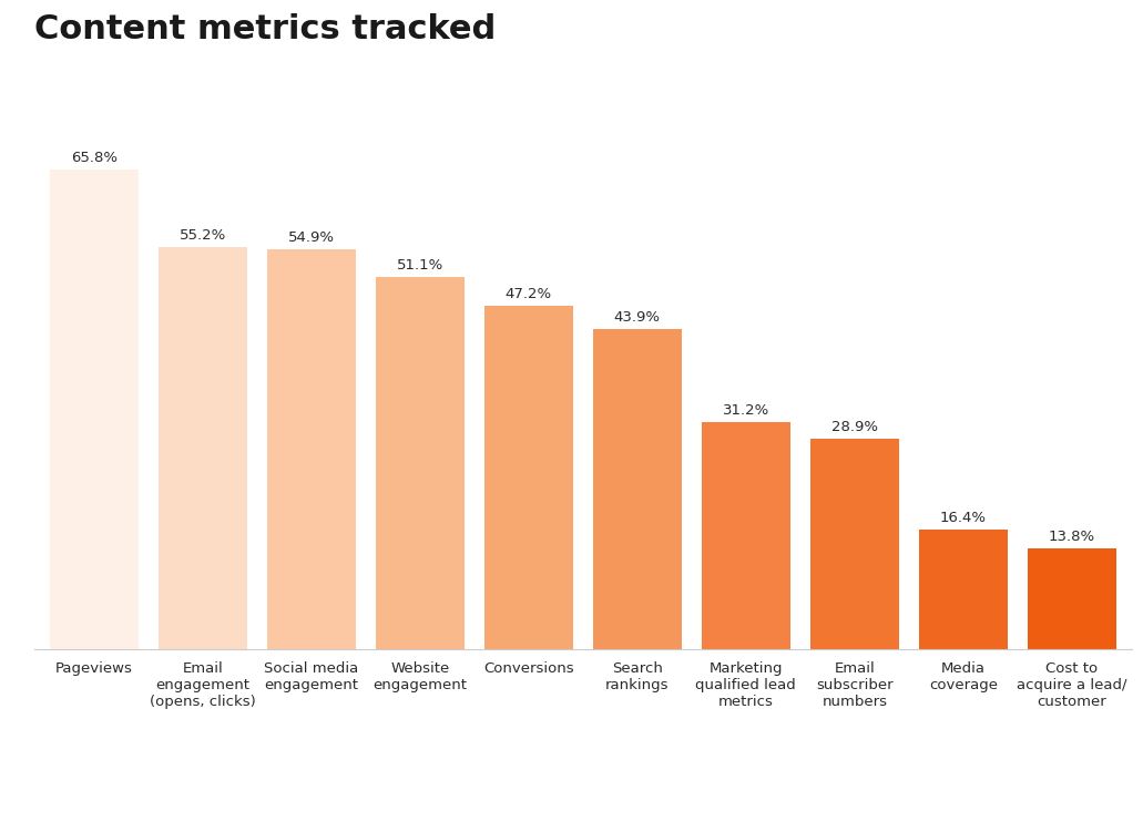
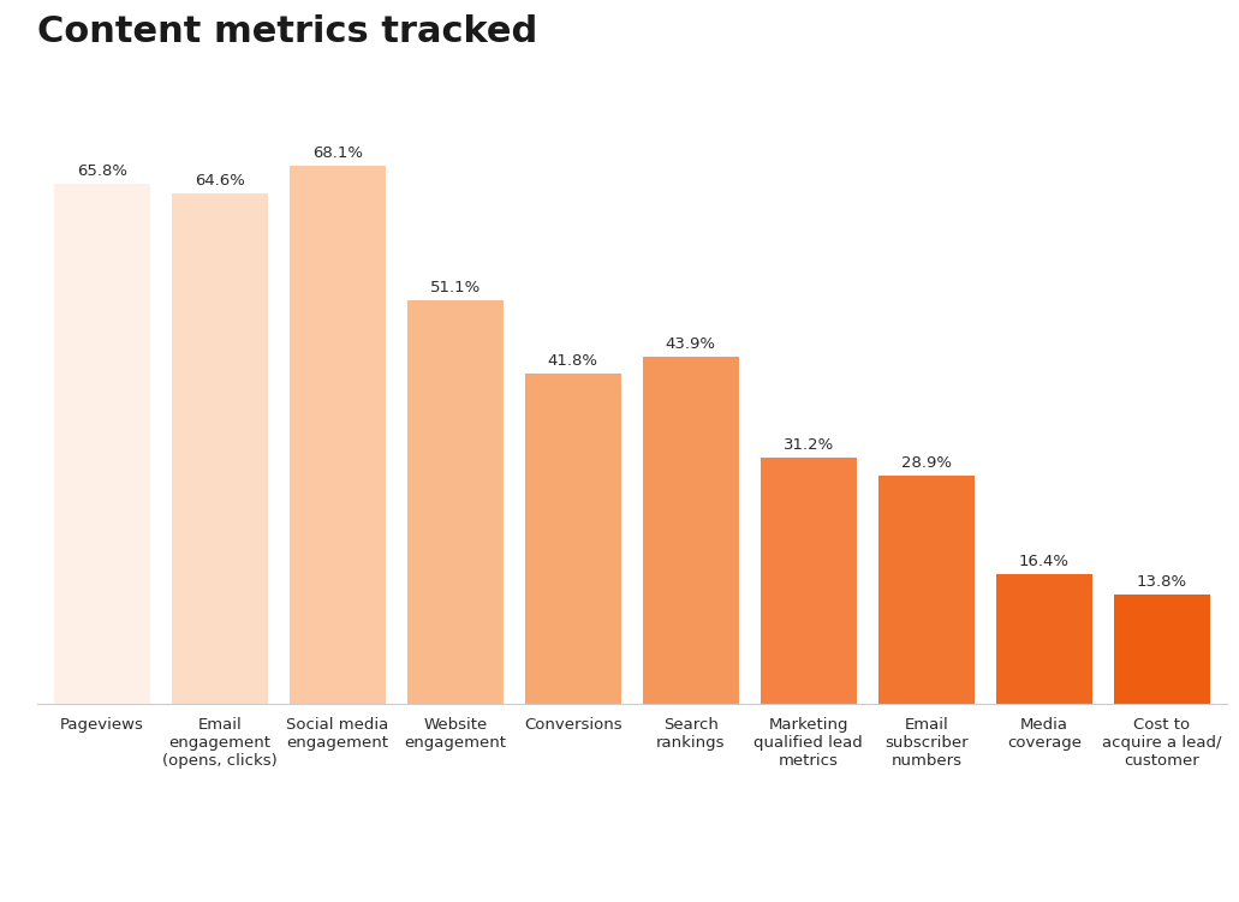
Email engagement (opens, clicks): 55.2% -> 64.6%
Social media engagement: 54.9% -> 68.1%
Conversions: 47.2% -> 41.8%
